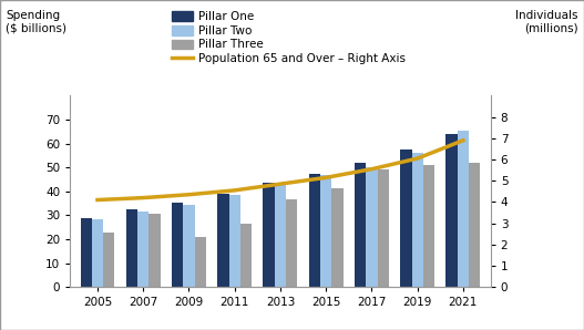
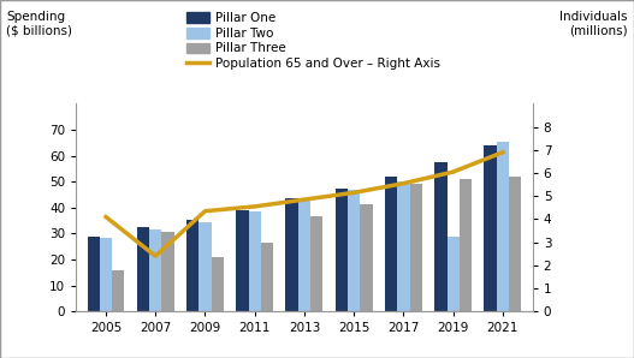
Pillar Three/2005: 23.0 -> 16.0
Population 65 and Over – Right Axis/2007: 4.2 -> 2.4
Pillar Two/2019: 56.0 -> 29.0
